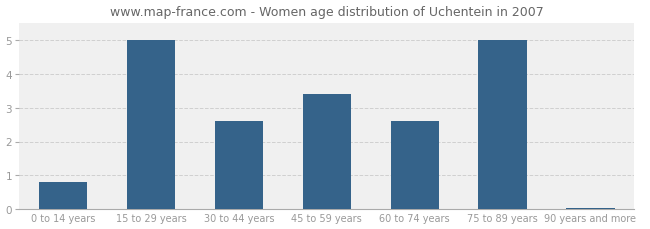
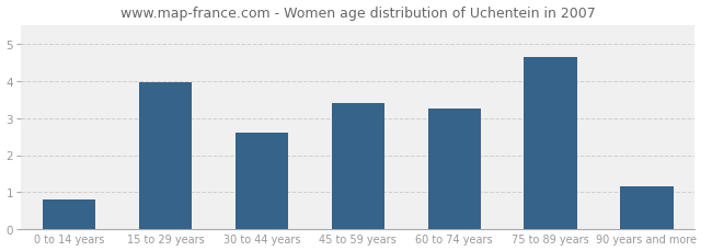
15 to 29 years: 5.00 -> 3.95
60 to 74 years: 2.60 -> 3.25
75 to 89 years: 5.00 -> 4.65
90 years and more: 0.05 -> 1.15
